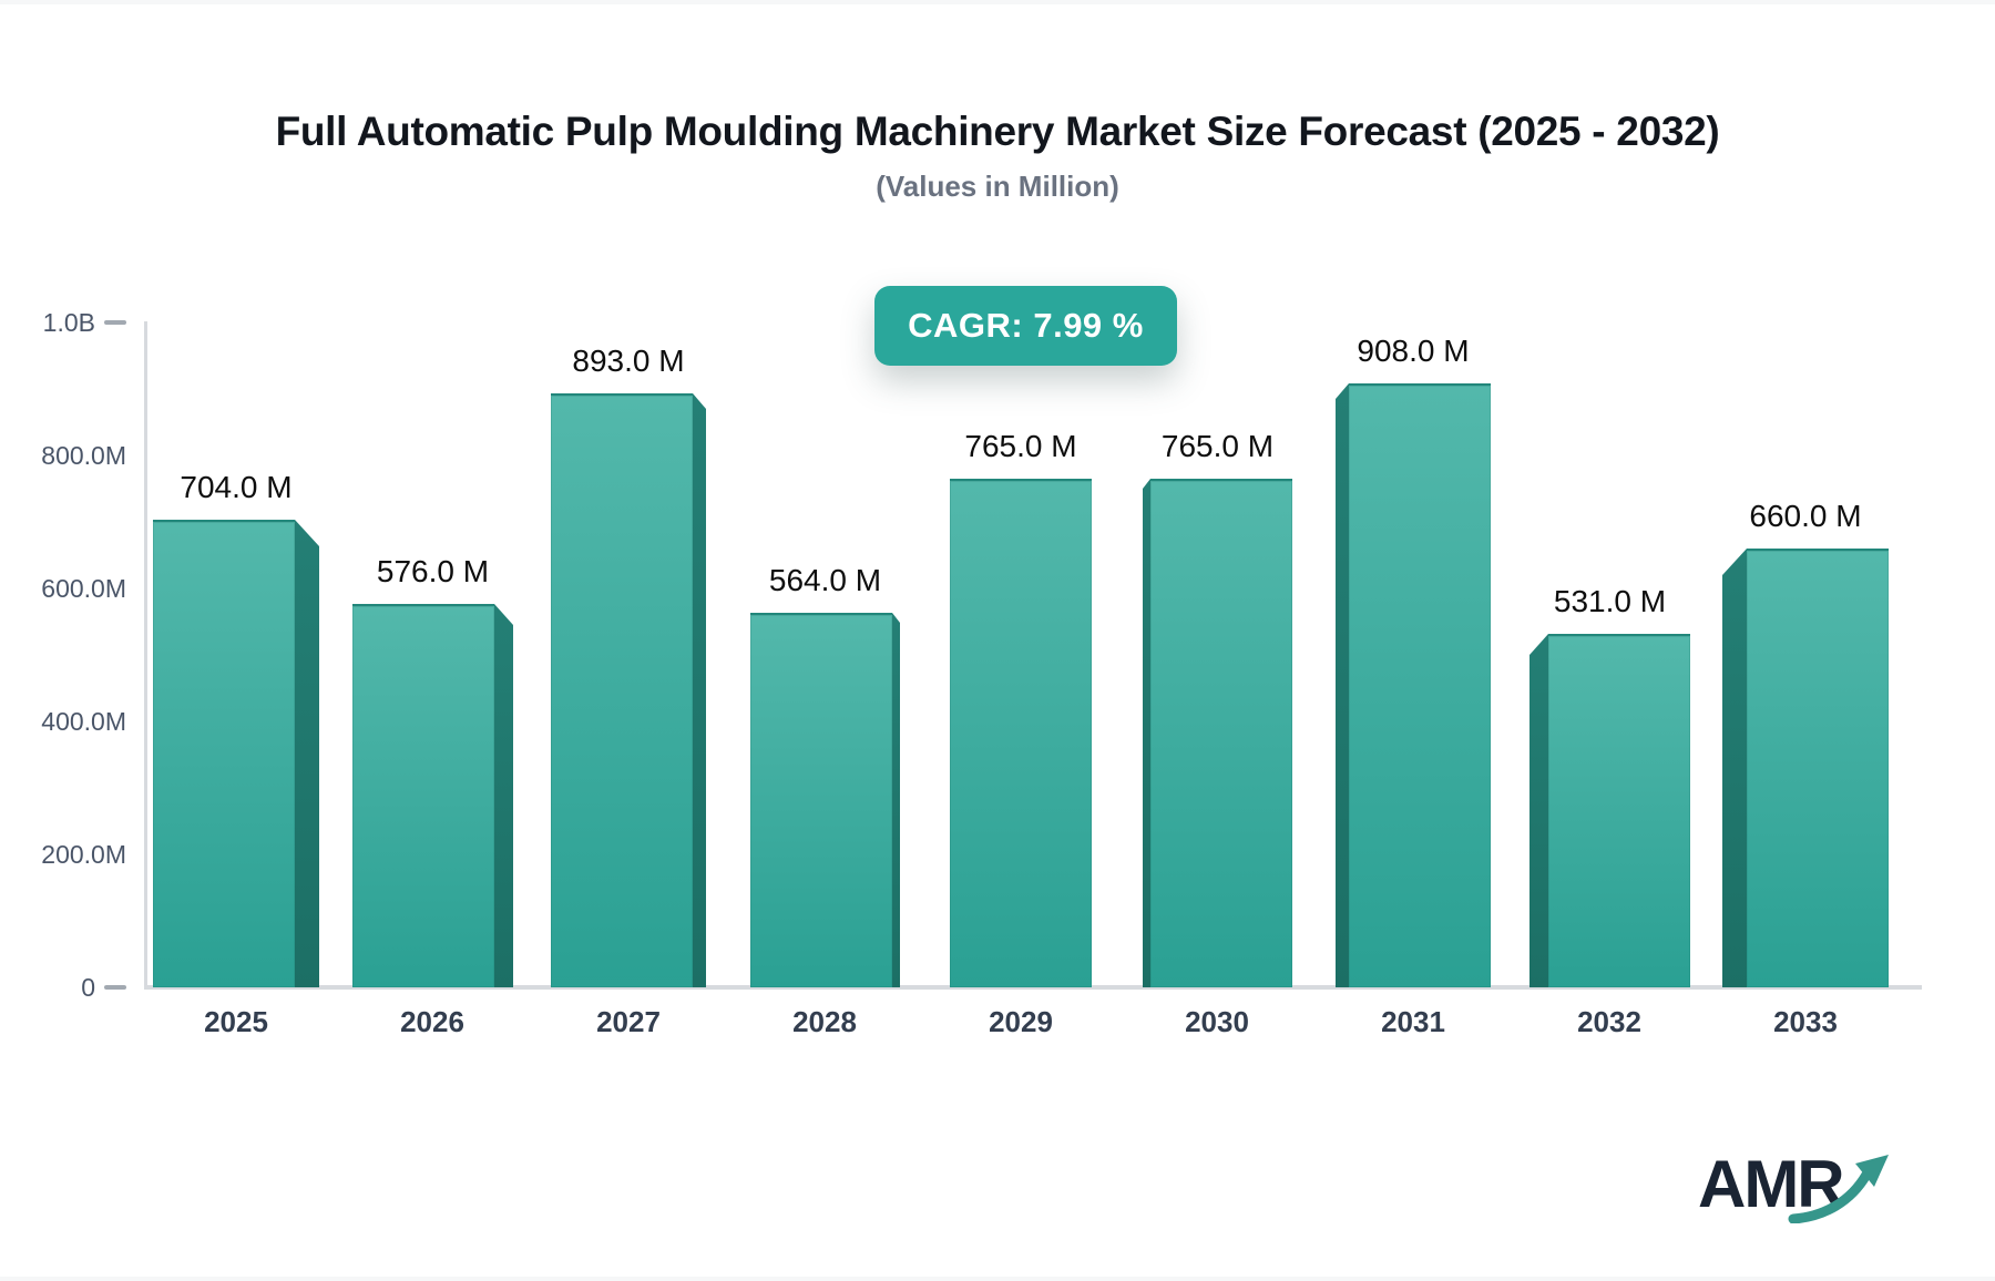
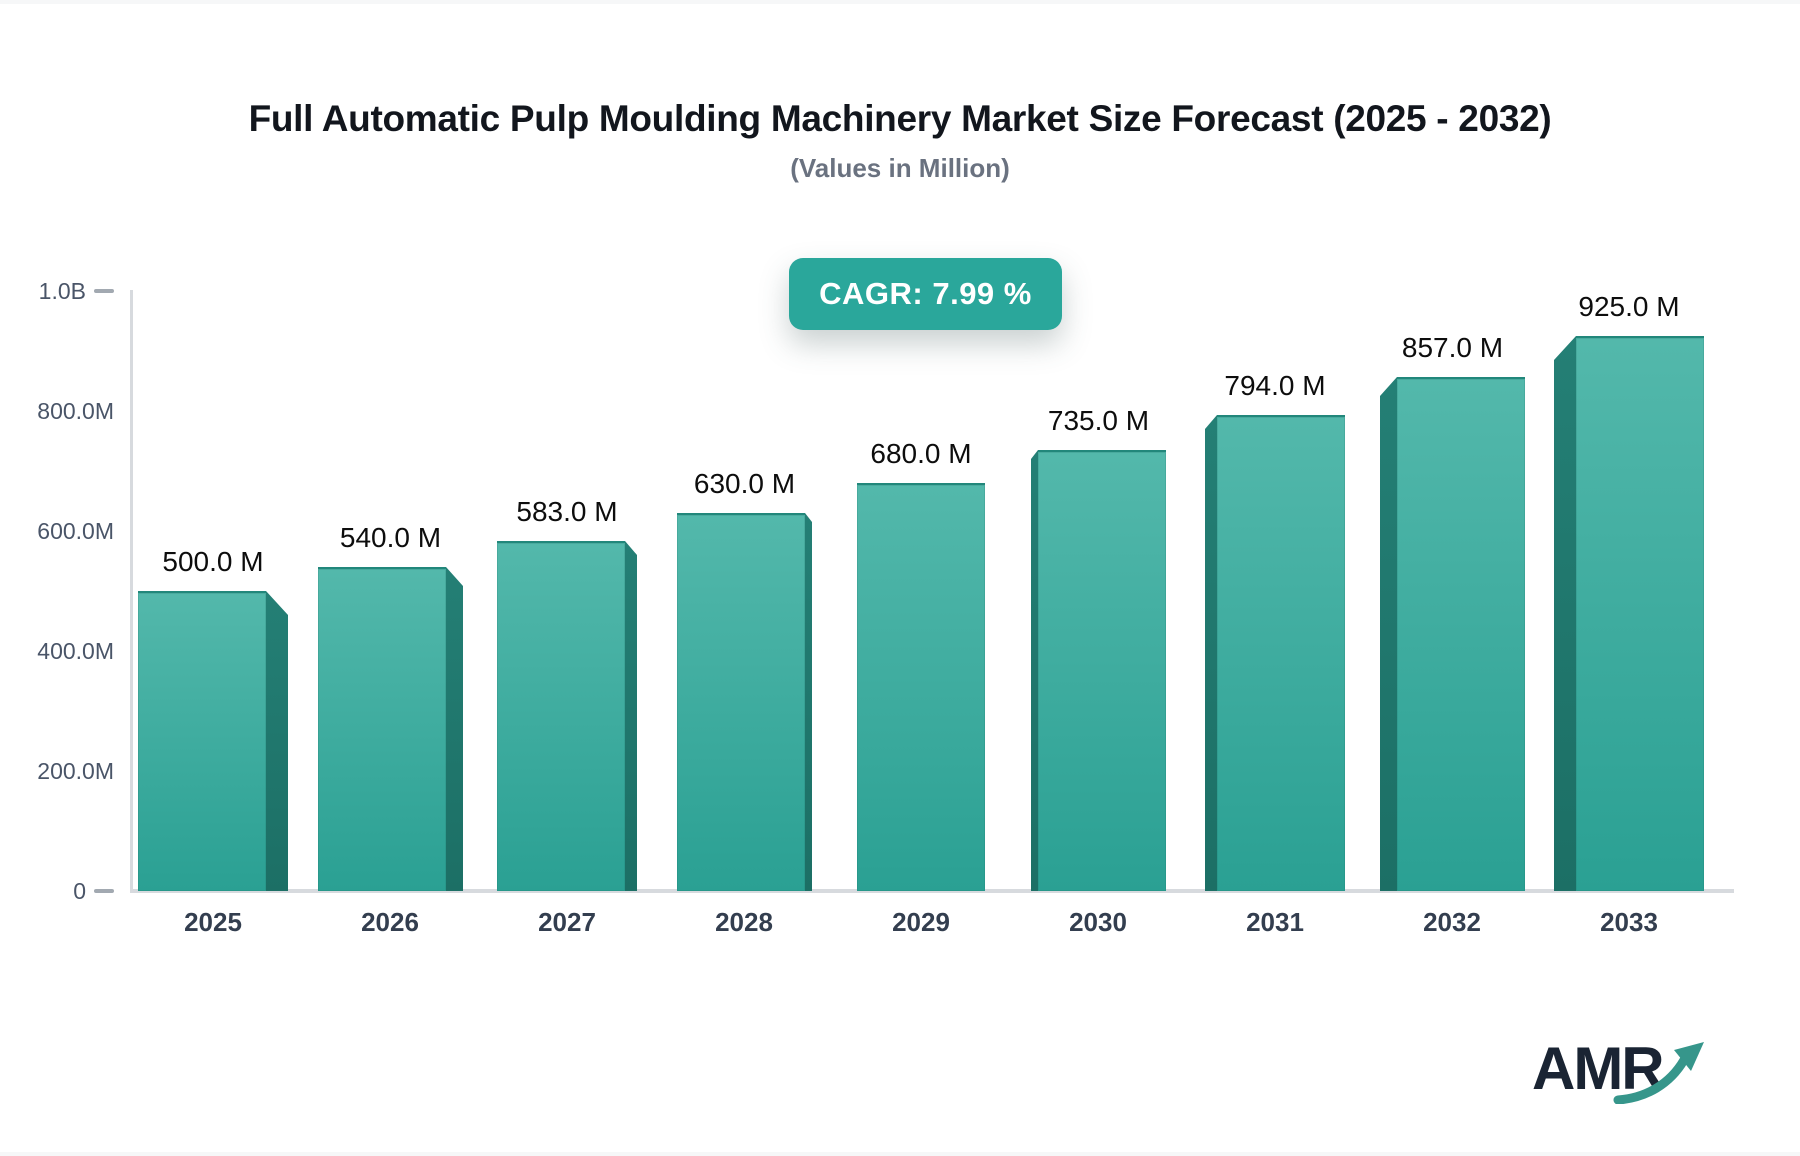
2025: 704.0 -> 500.0
2026: 576.0 -> 540.0
2027: 893.0 -> 583.0
2028: 564.0 -> 630.0
2029: 765.0 -> 680.0
2030: 765.0 -> 735.0
2031: 908.0 -> 794.0
2032: 531.0 -> 857.0
2033: 660.0 -> 925.0
